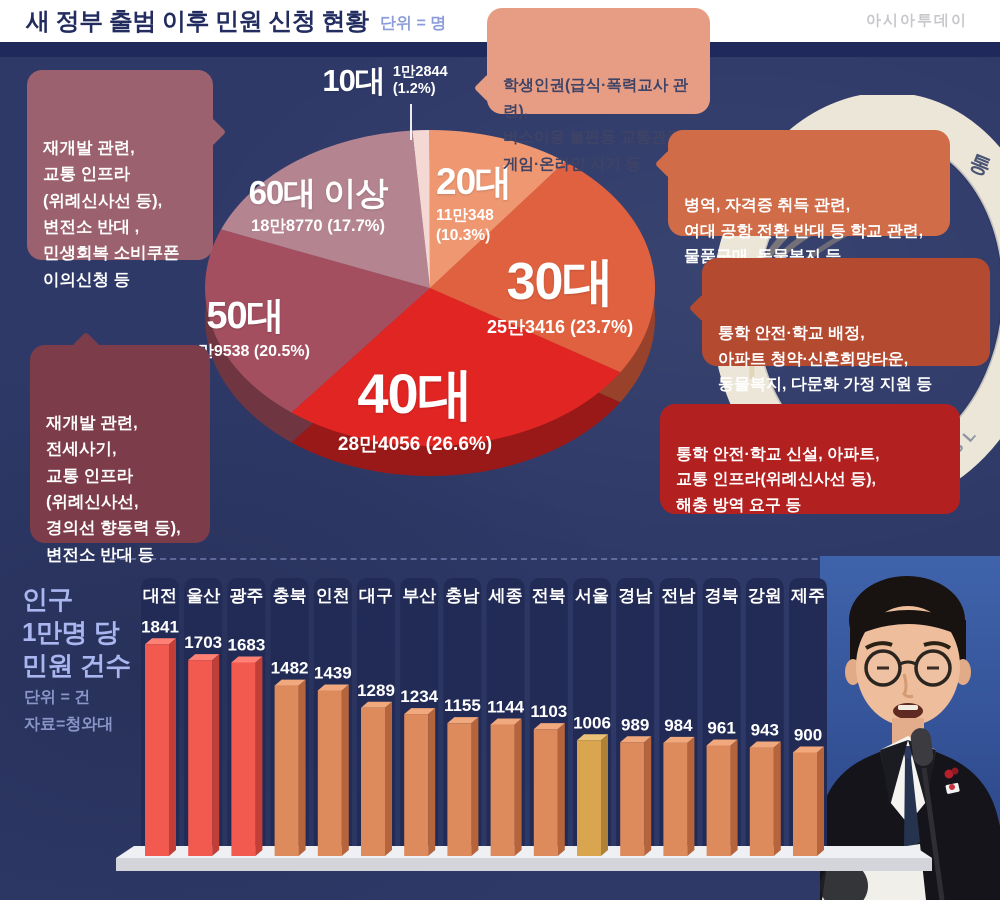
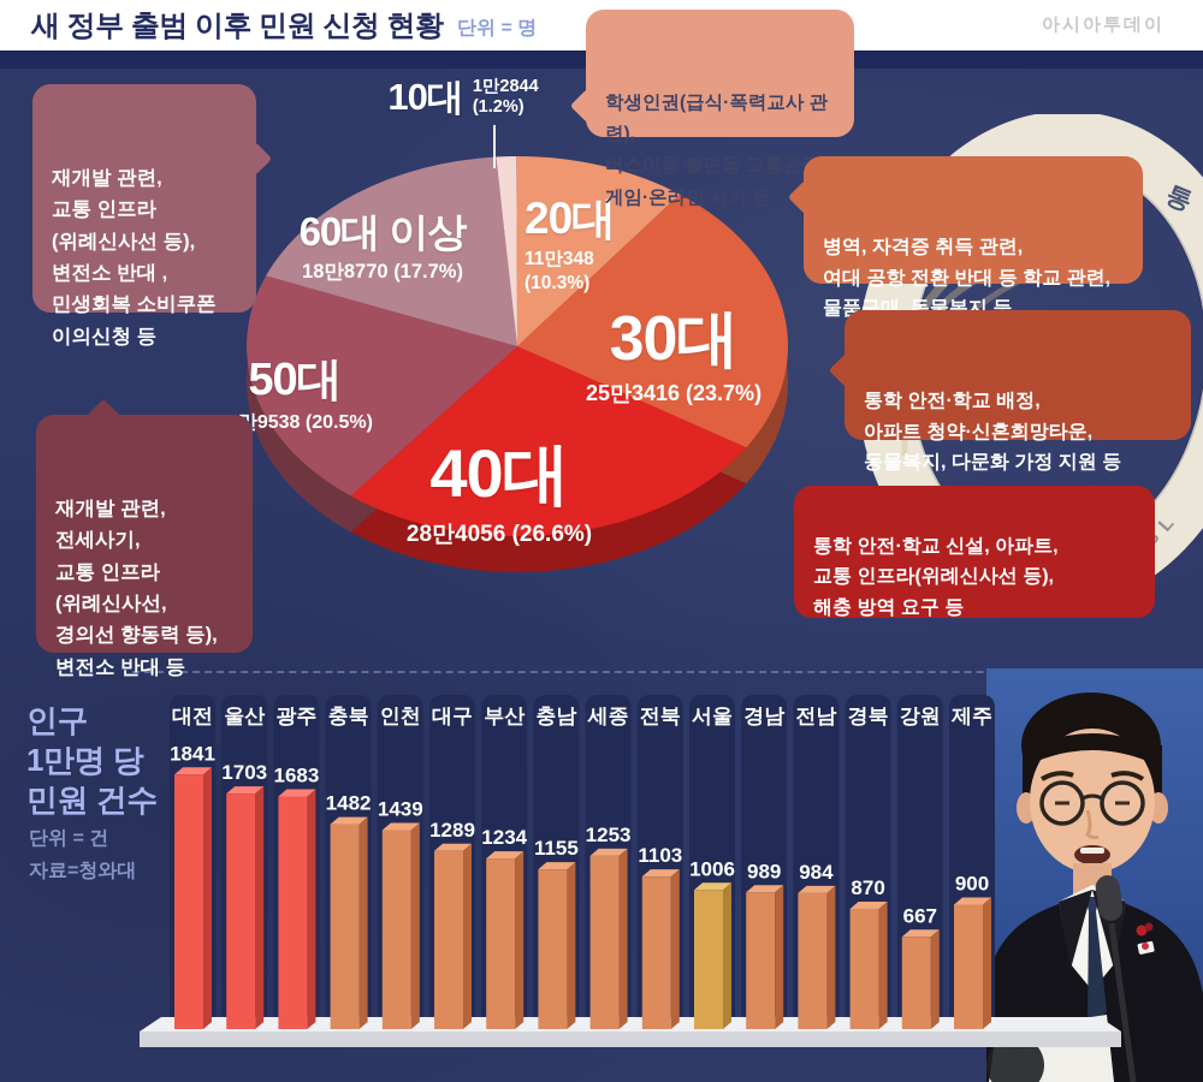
인구 1만명 당 민원 건수/세종: 1144 -> 1253
인구 1만명 당 민원 건수/경북: 961 -> 870
인구 1만명 당 민원 건수/강원: 943 -> 667
